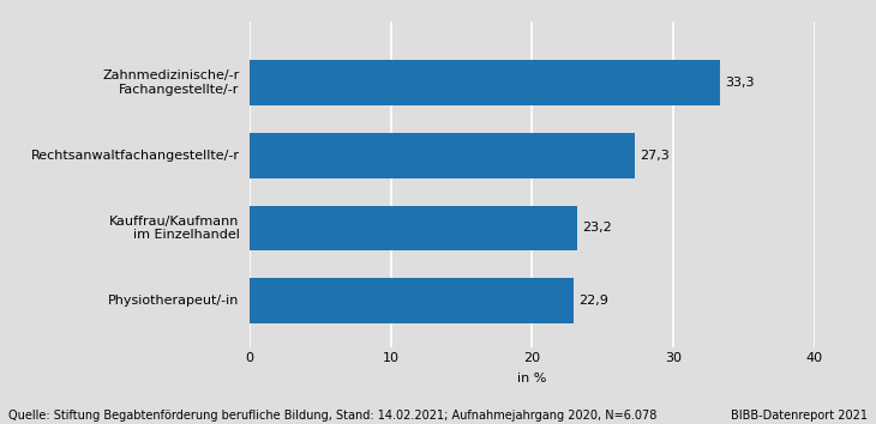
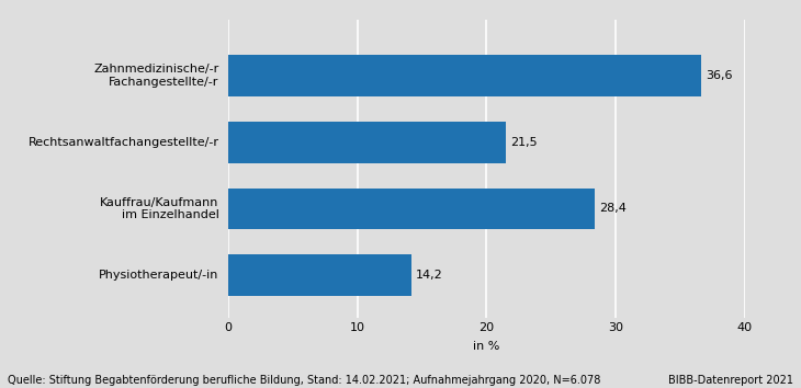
Zahnmedizinische/-r Fachangestellte/-r: 33,3 -> 36,6
Rechtsanwaltfachangestellte/-r: 27,3 -> 21,5
Kauffrau/Kaufmann im Einzelhandel: 23,2 -> 28,4
Physiotherapeut/-in: 22,9 -> 14,2
